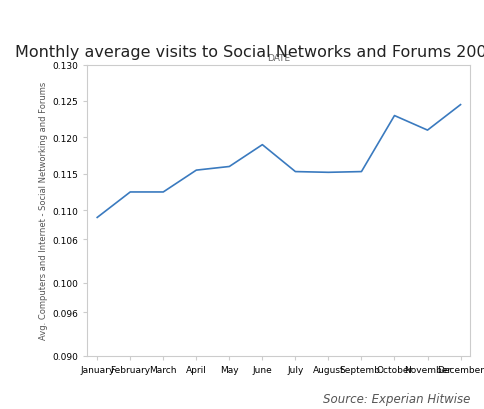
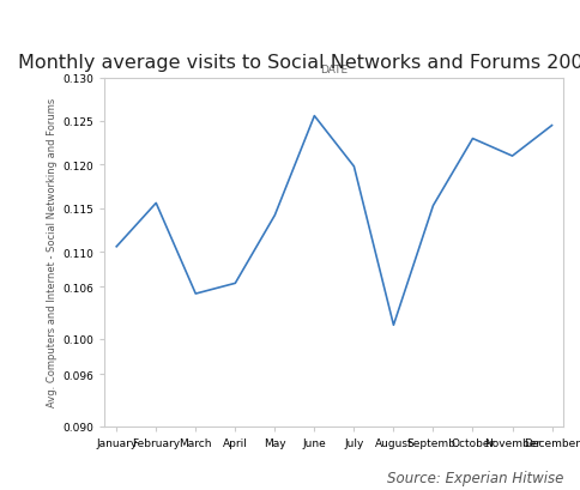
January: 0.1090 -> 0.1106
February: 0.1125 -> 0.1156
March: 0.1125 -> 0.1052
April: 0.1155 -> 0.1064
May: 0.1160 -> 0.1142
June: 0.1190 -> 0.1256
July: 0.1153 -> 0.1198
August: 0.1152 -> 0.1016
